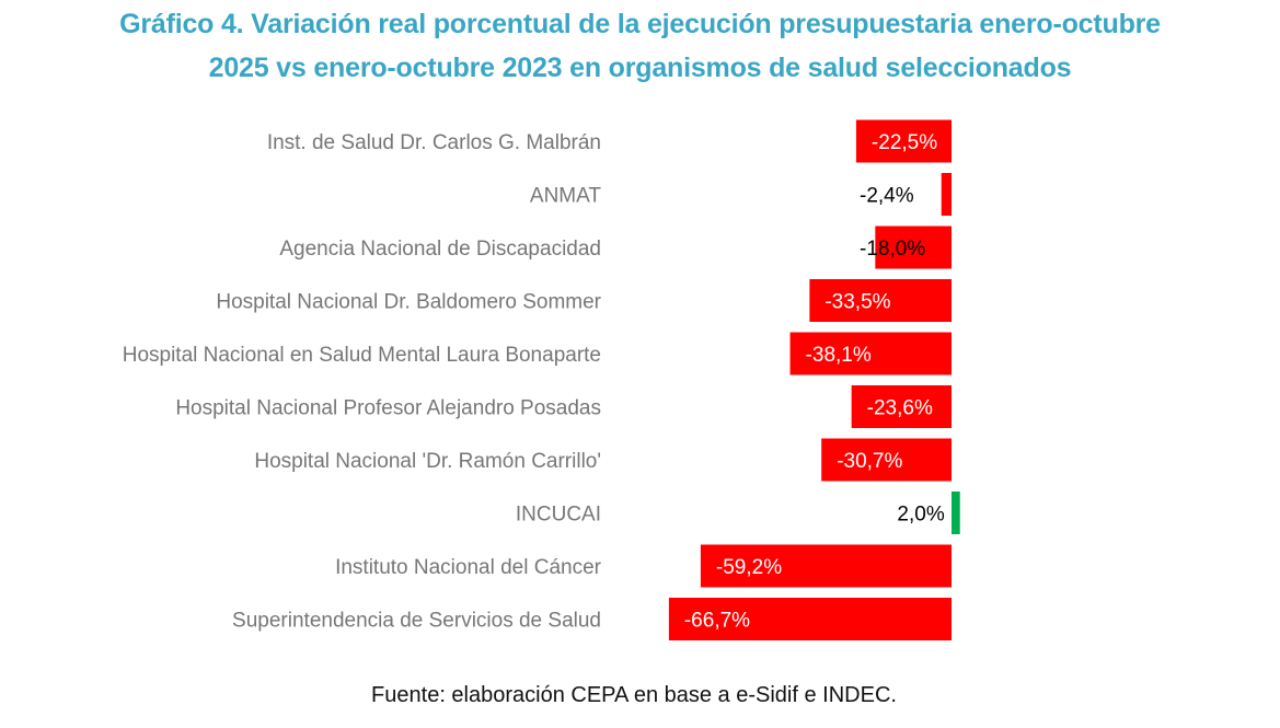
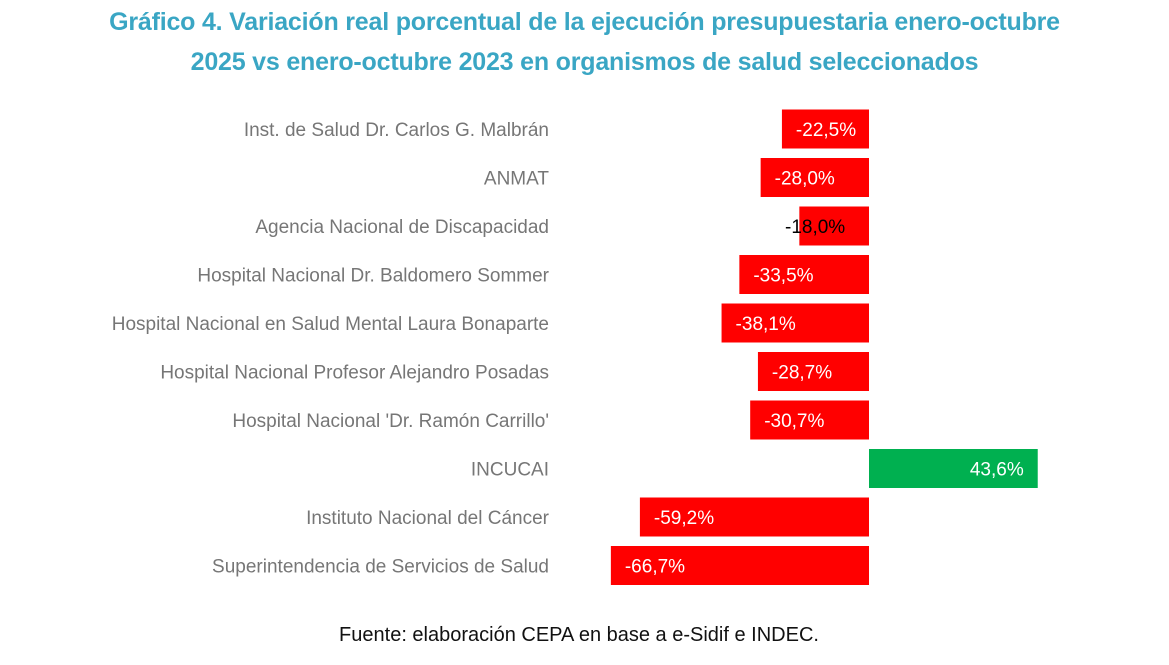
ANMAT: -2,4% -> -28,0%
Hospital Nacional Profesor Alejandro Posadas: -23,6% -> -28,7%
INCUCAI: 2,0% -> 43,6%
